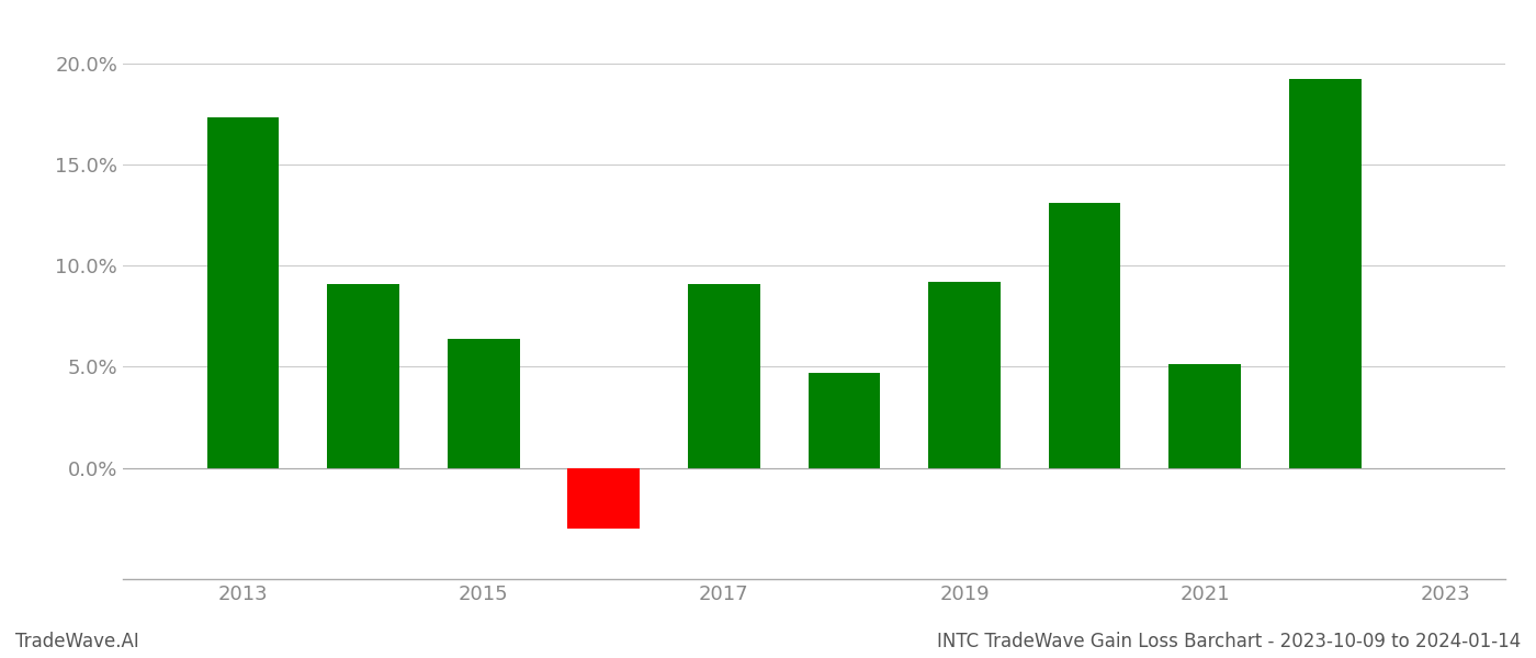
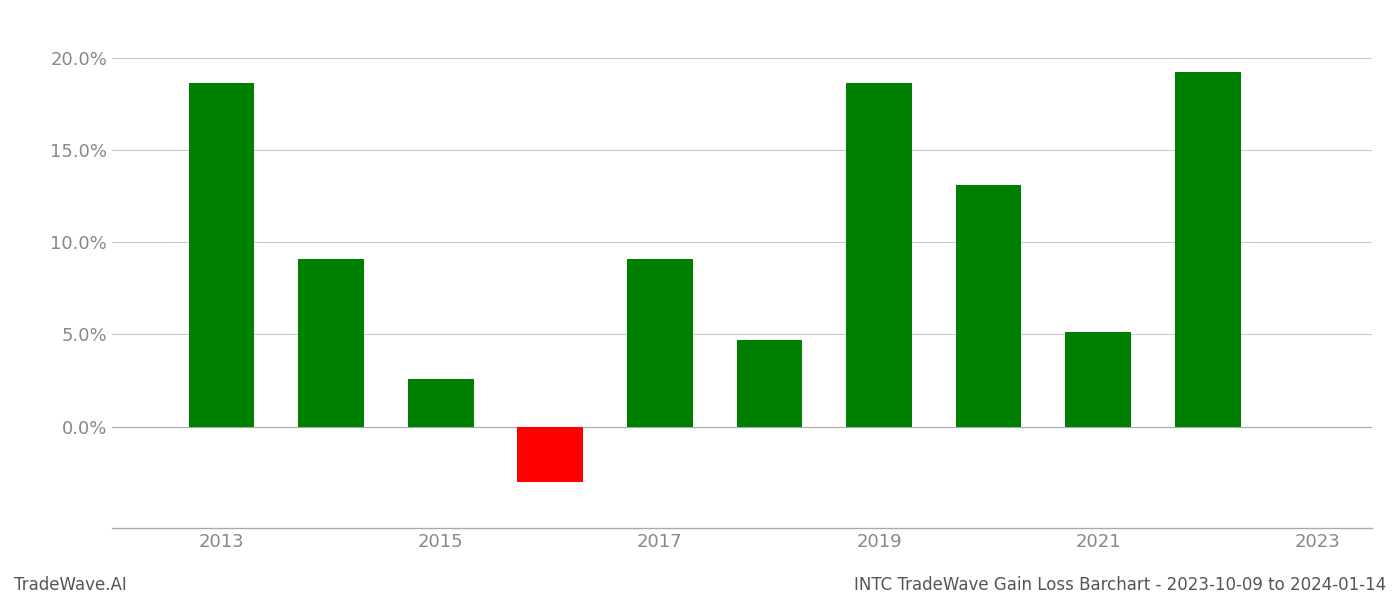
2013: 17.3% -> 18.6%
2015: 6.4% -> 2.6%
2019: 9.2% -> 18.6%
